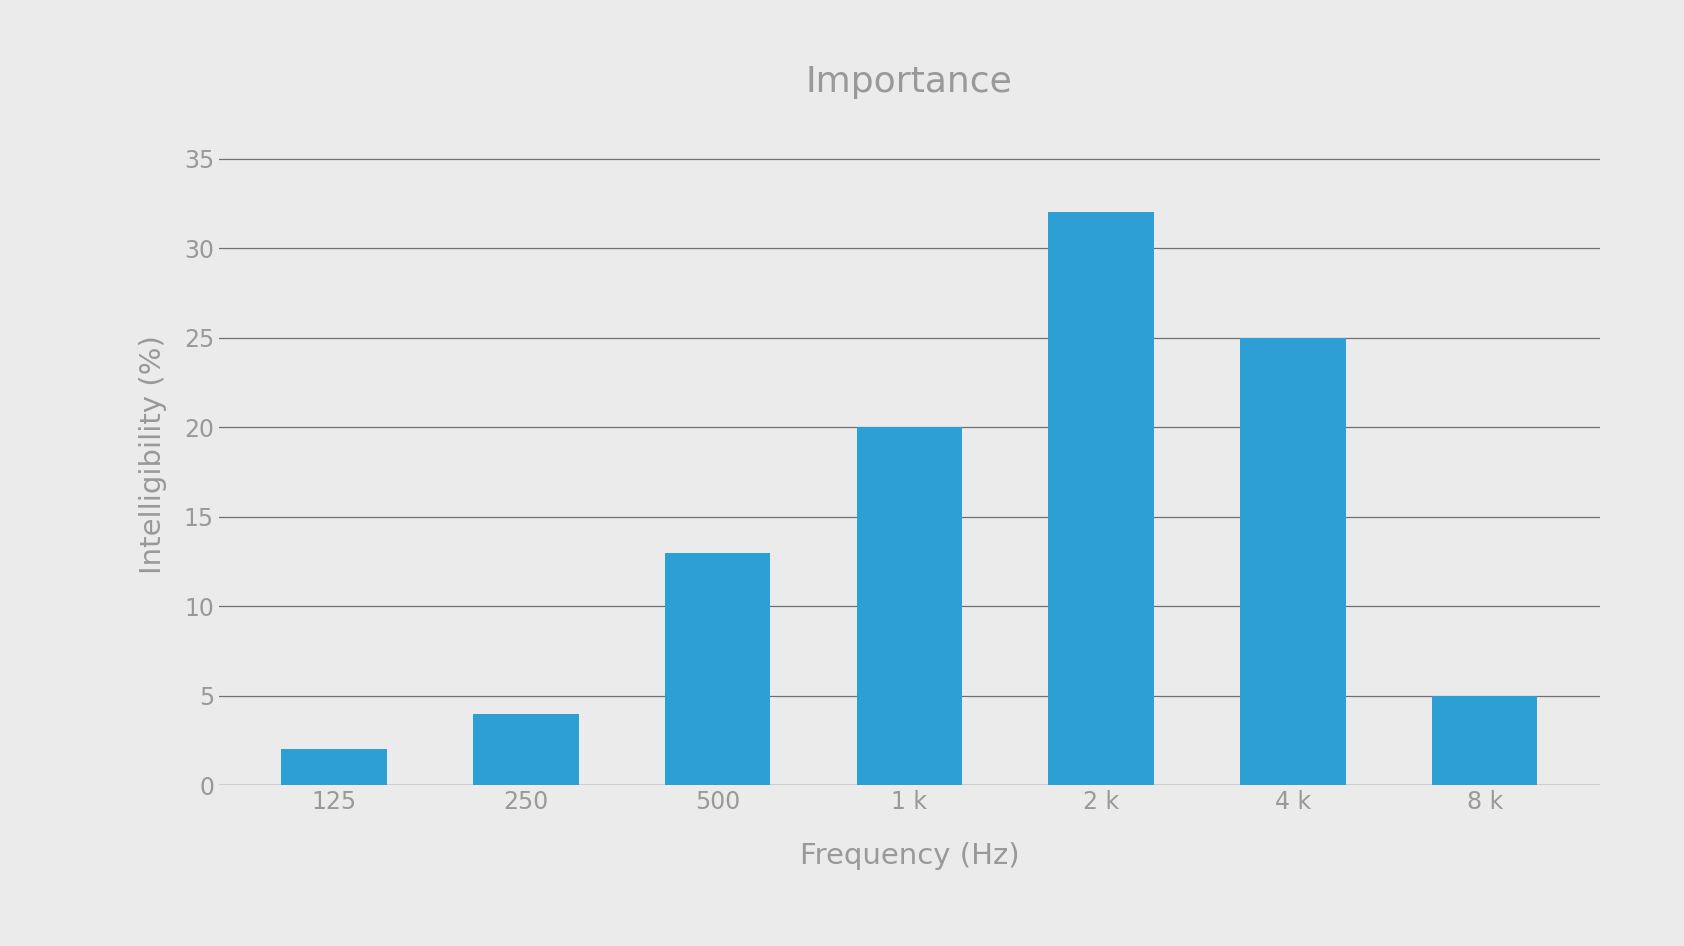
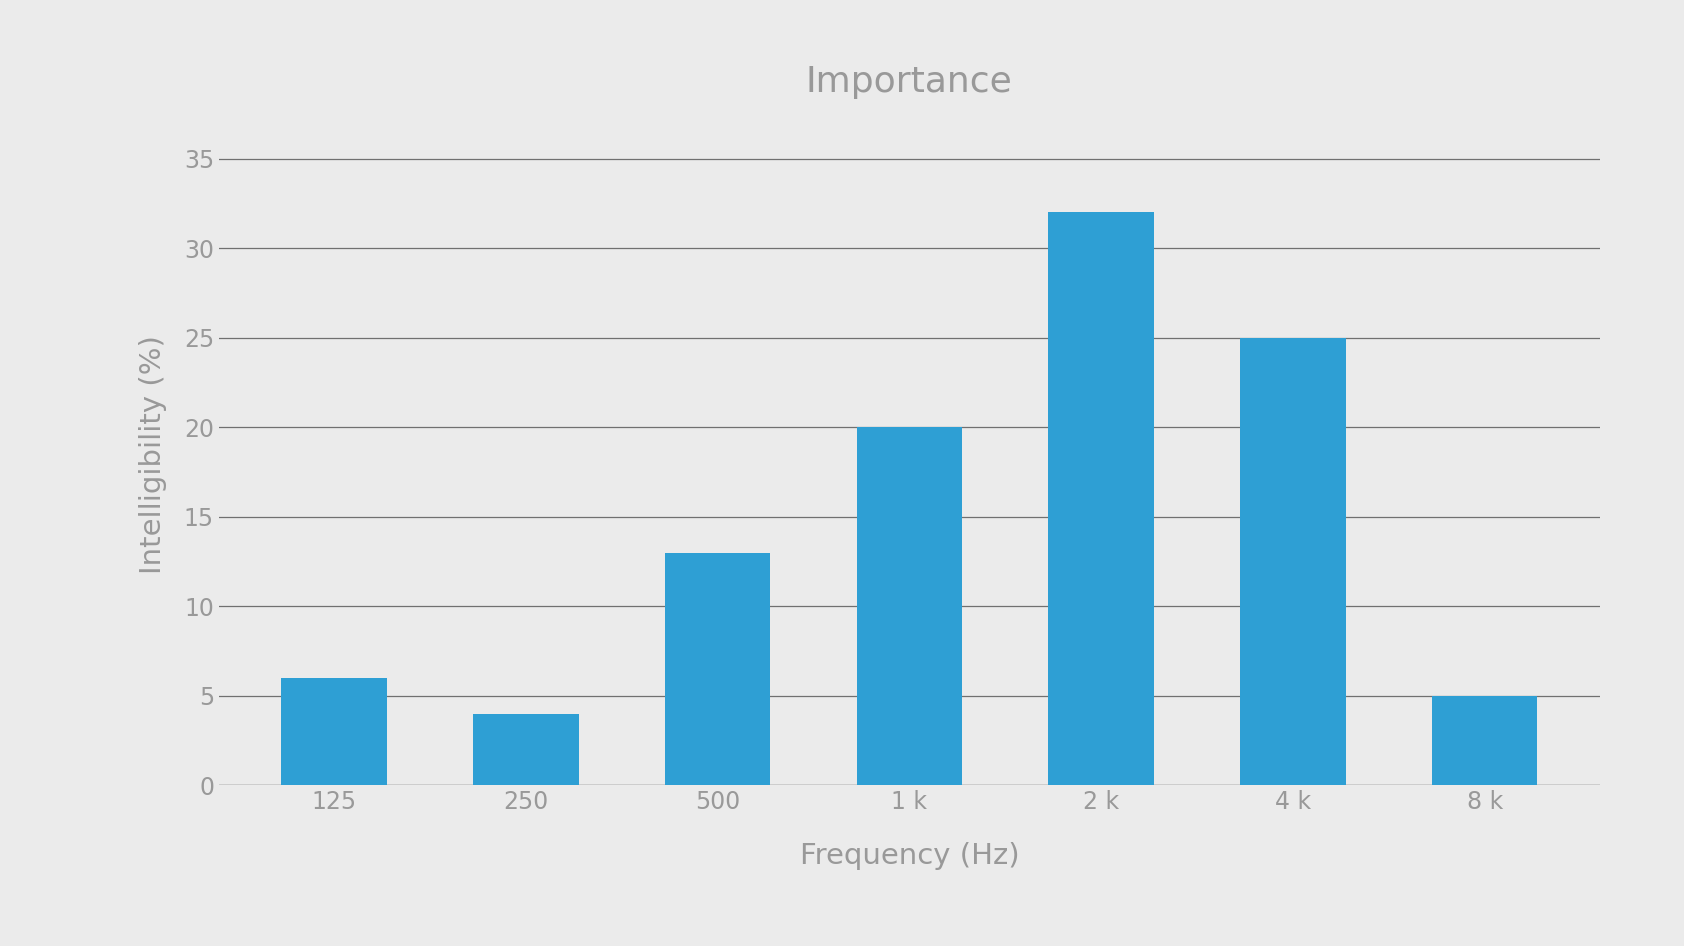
125: 2 -> 6
